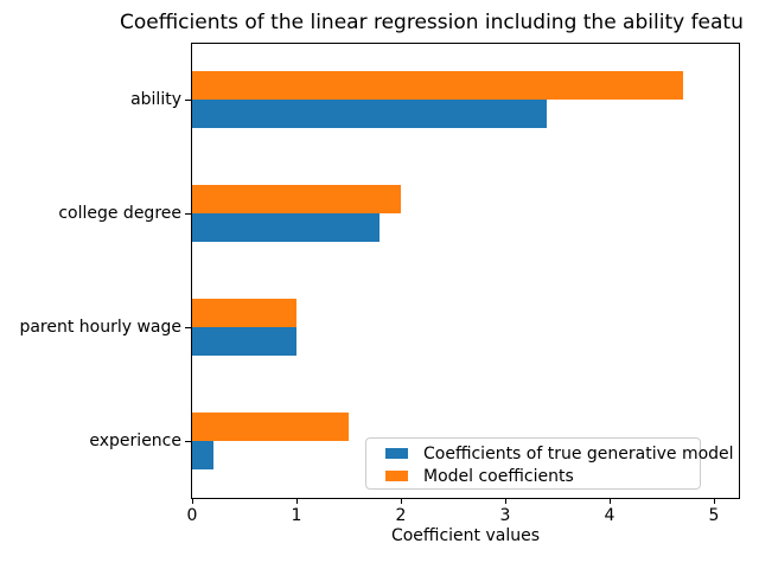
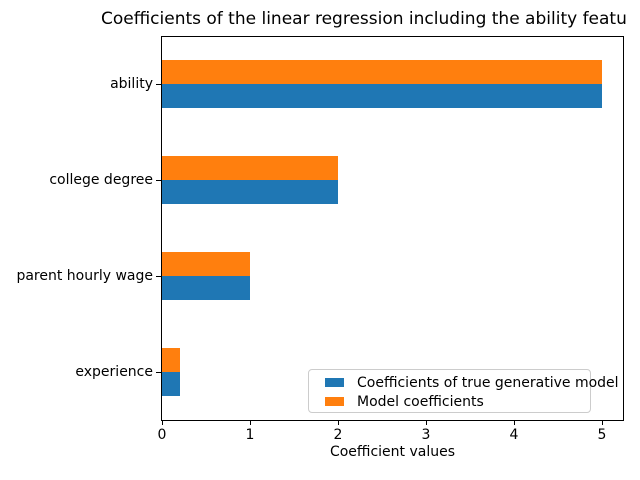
Coefficients of true generative model/ability: 3.4 -> 5.0
Model coefficients/ability: 4.7 -> 5.0
Coefficients of true generative model/college degree: 1.8 -> 2.0
Model coefficients/experience: 1.5 -> 0.2
